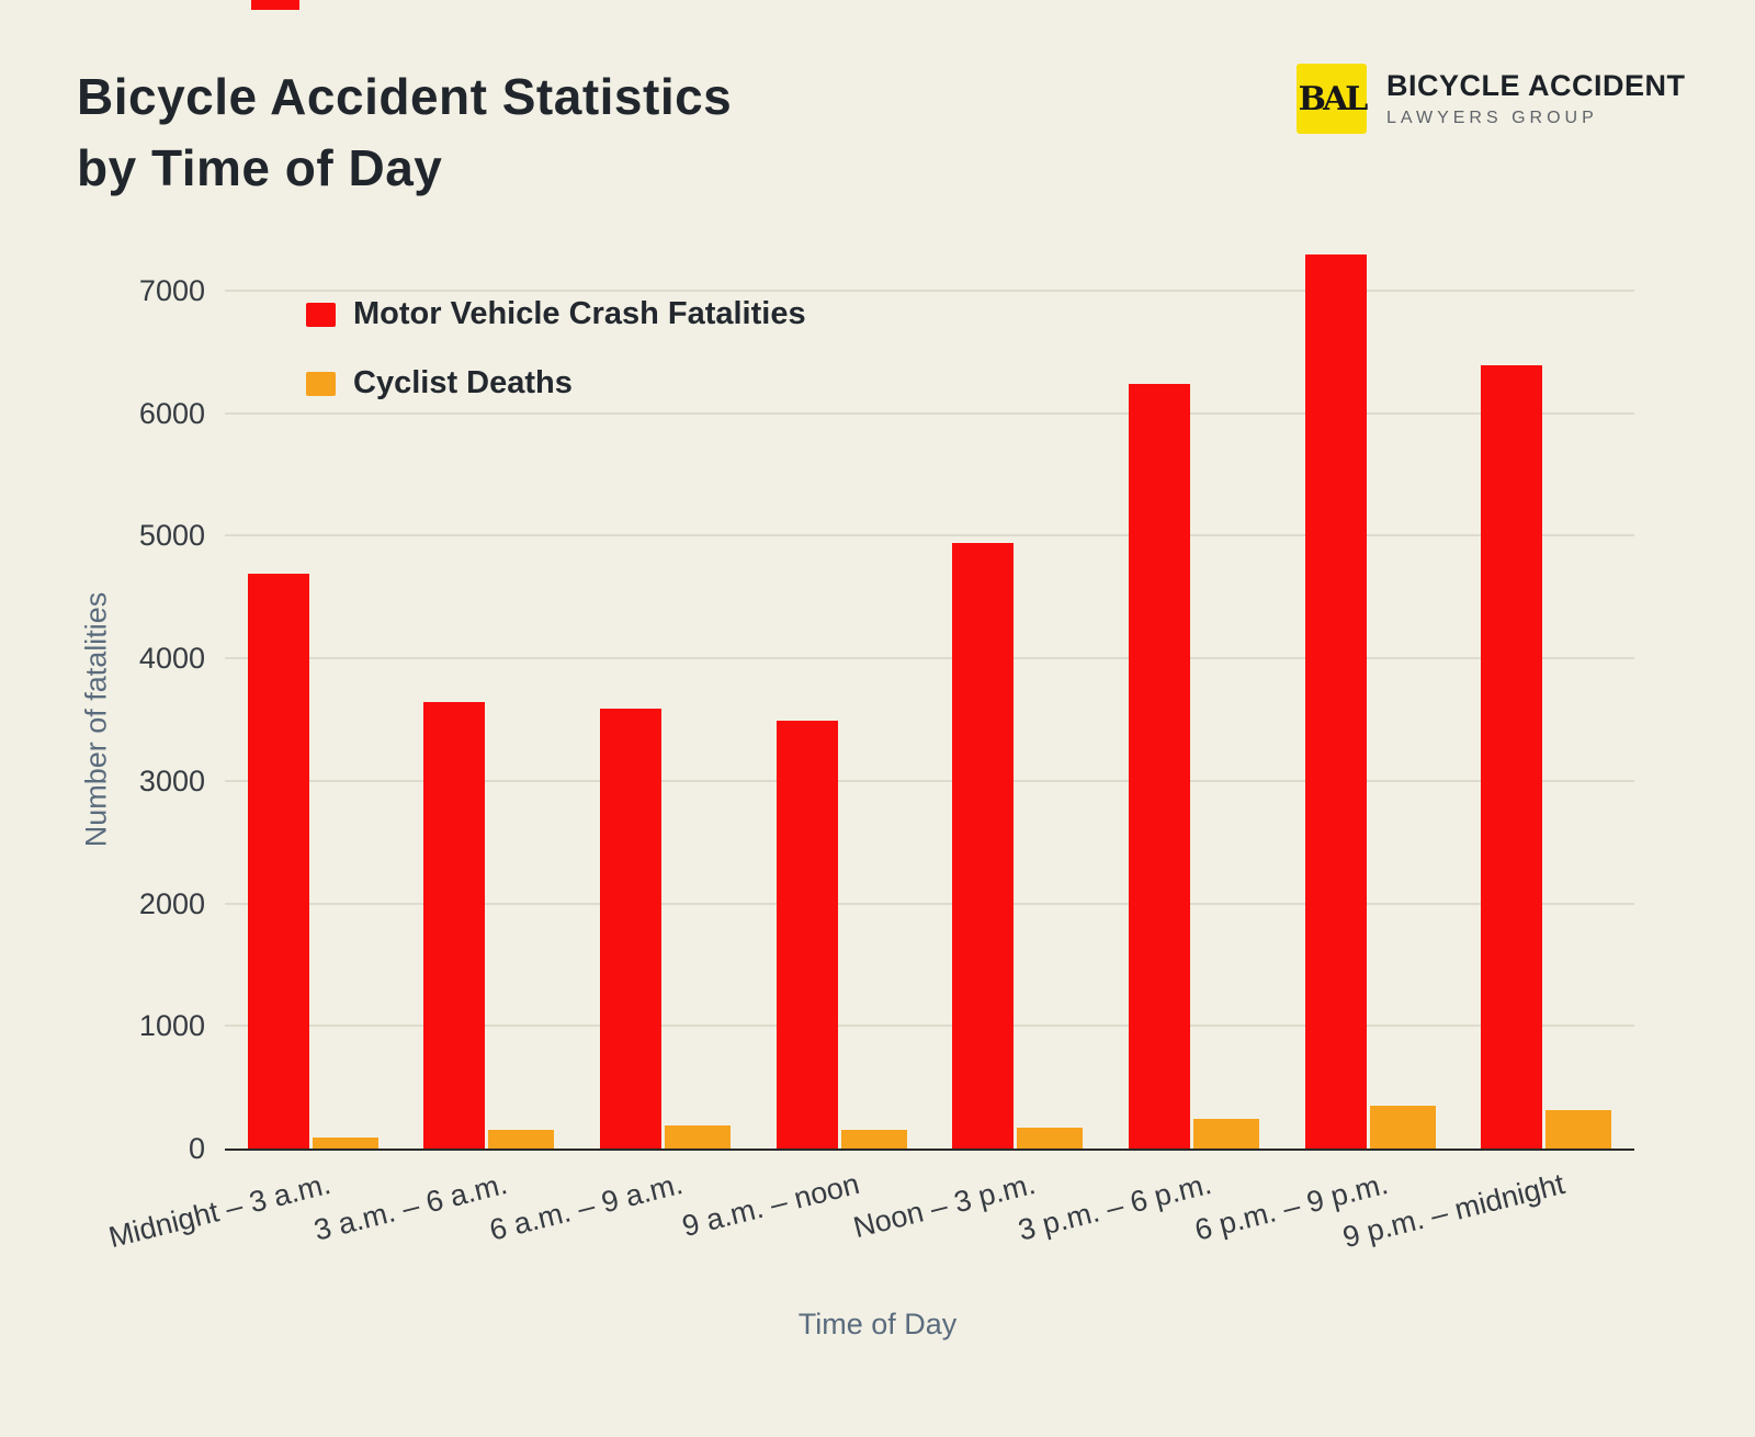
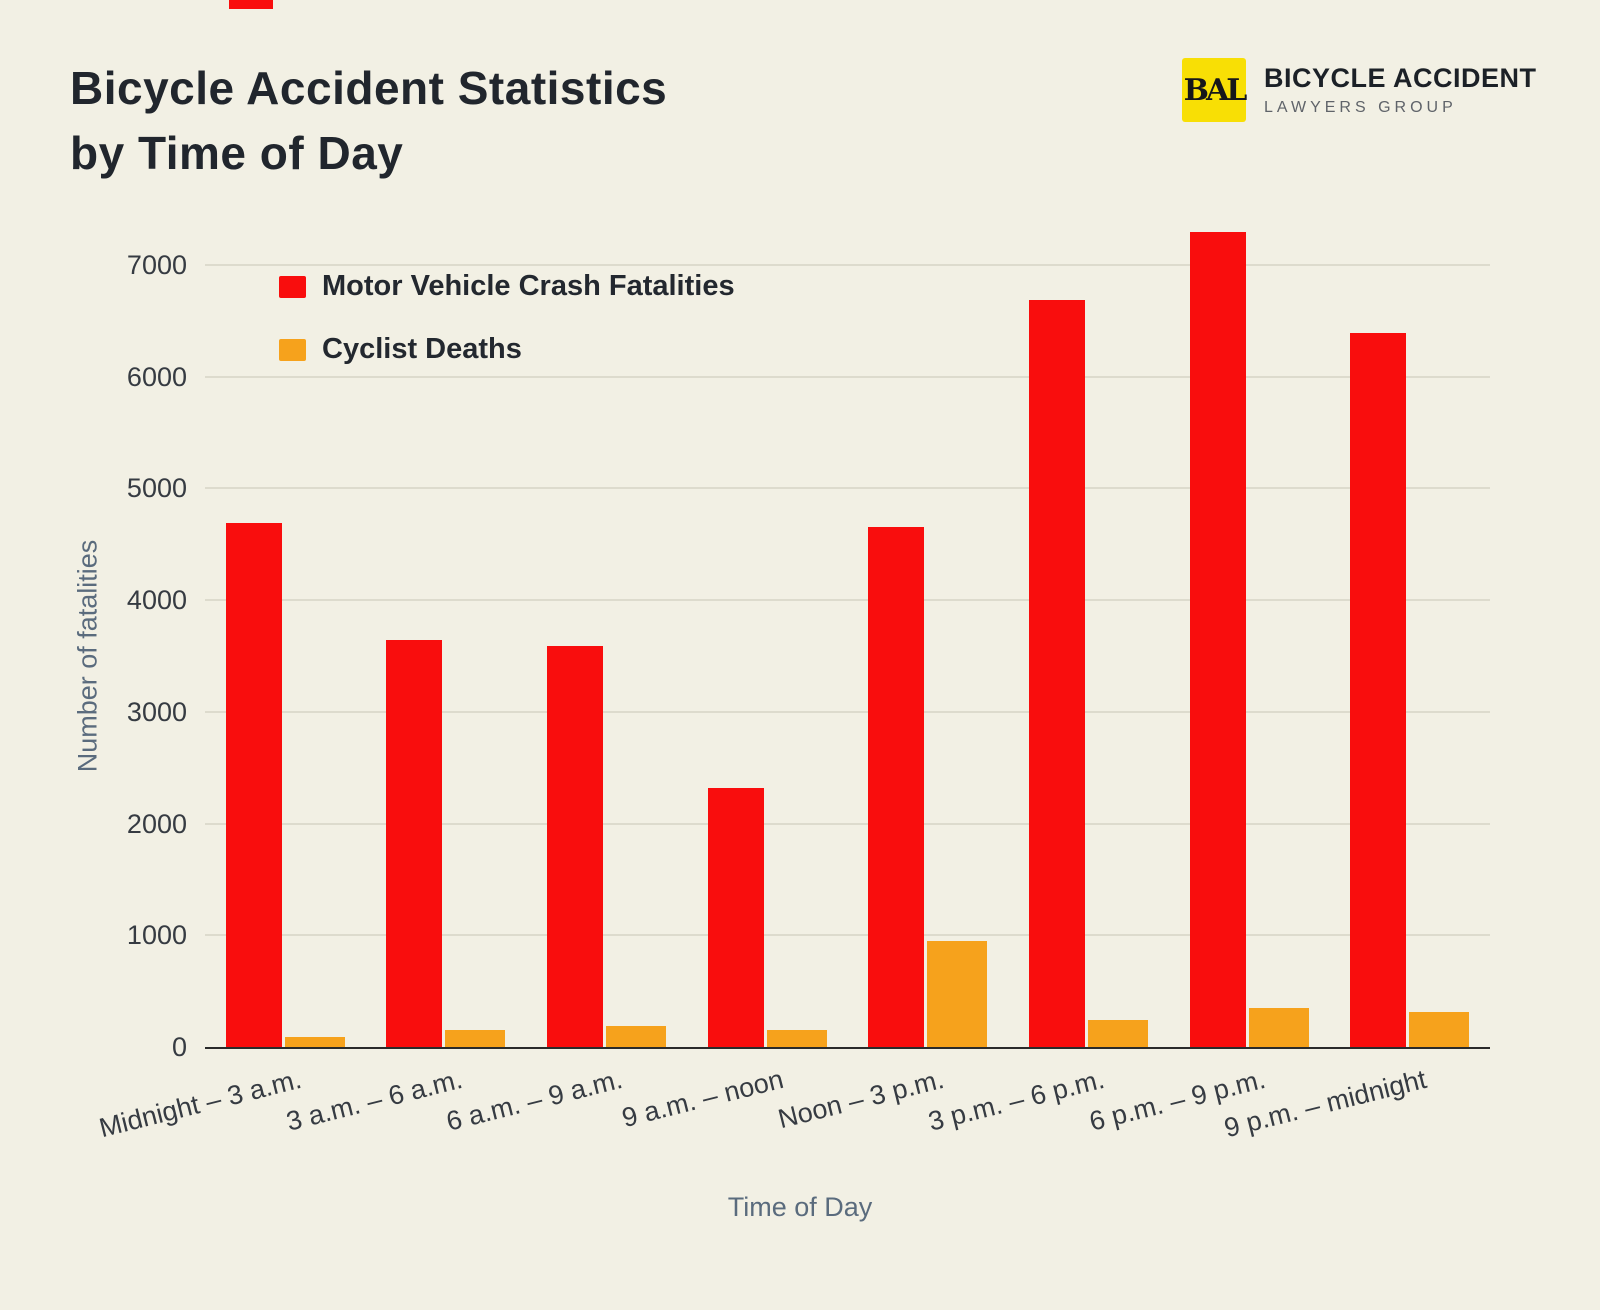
Motor Vehicle Crash Fatalities/9 a.m. – noon: 3500 -> 2330
Motor Vehicle Crash Fatalities/Noon – 3 p.m.: 4950 -> 4660
Cyclist Deaths/Noon – 3 p.m.: 180 -> 960
Motor Vehicle Crash Fatalities/3 p.m. – 6 p.m.: 6250 -> 6700
